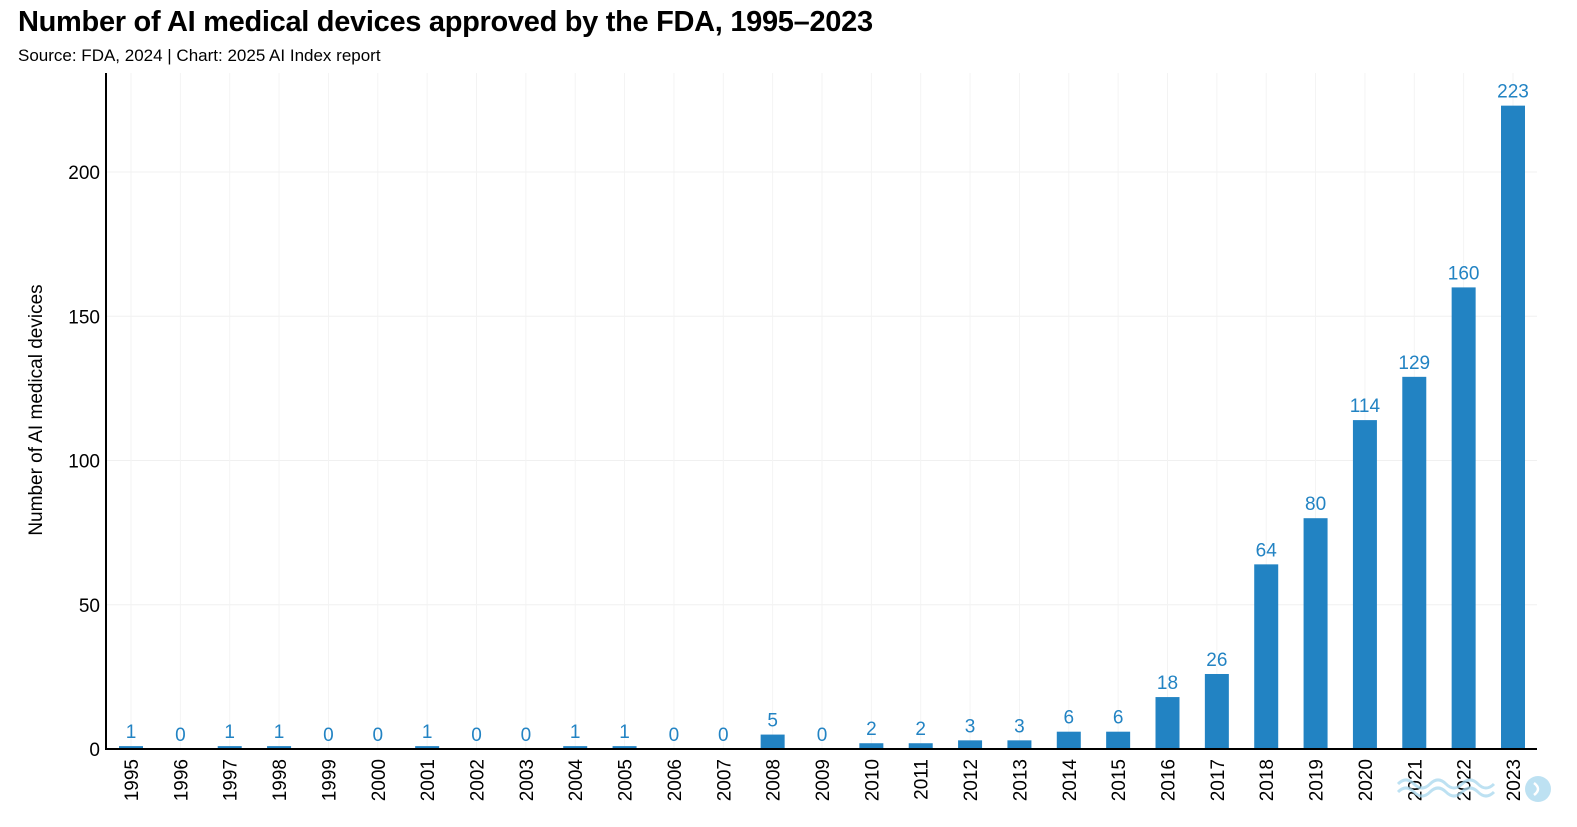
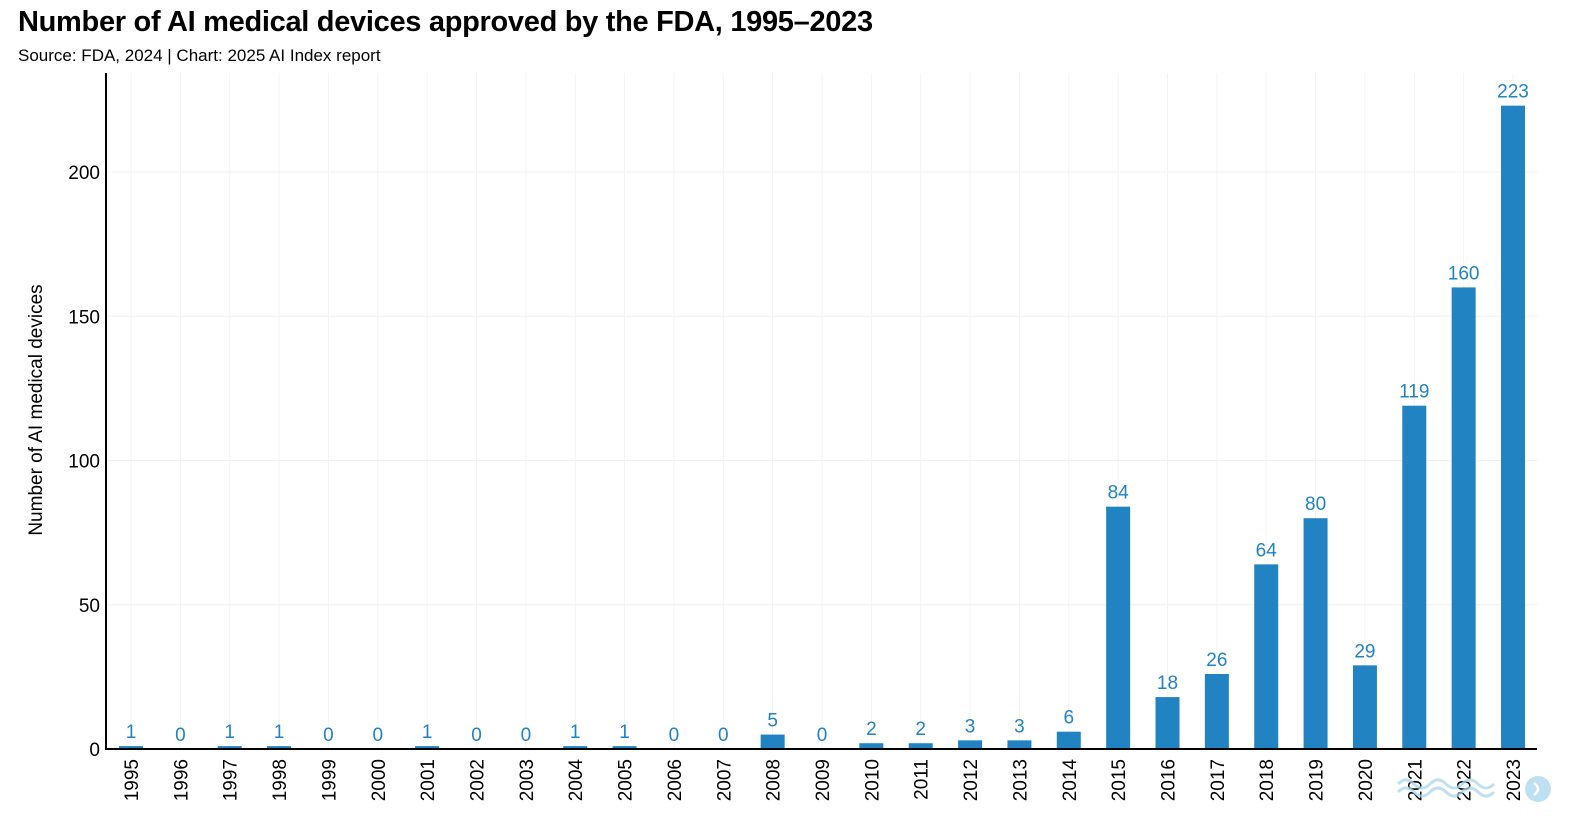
2015: 6 -> 84
2020: 114 -> 29
2021: 129 -> 119
